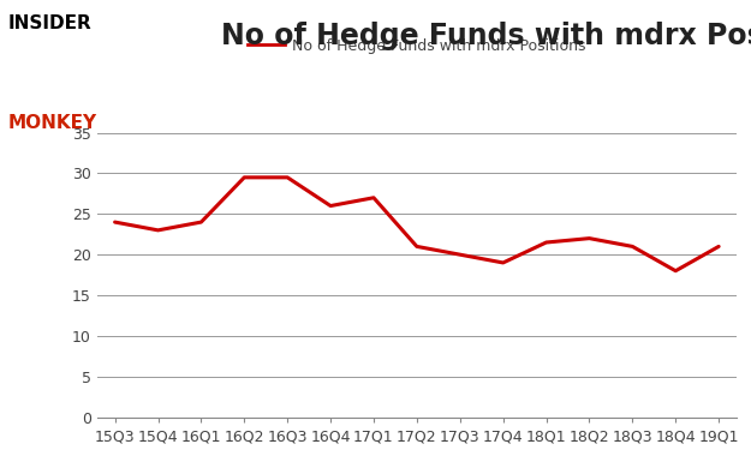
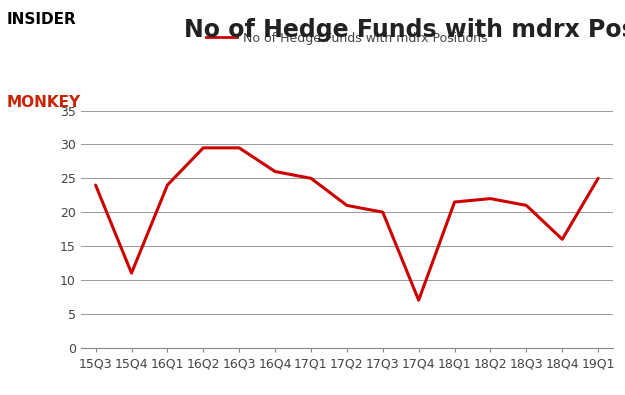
15Q4: 23.0 -> 11.0
17Q1: 27.0 -> 25.0
17Q4: 19.0 -> 7.0
18Q4: 18.0 -> 16.0
19Q1: 21.0 -> 25.0
